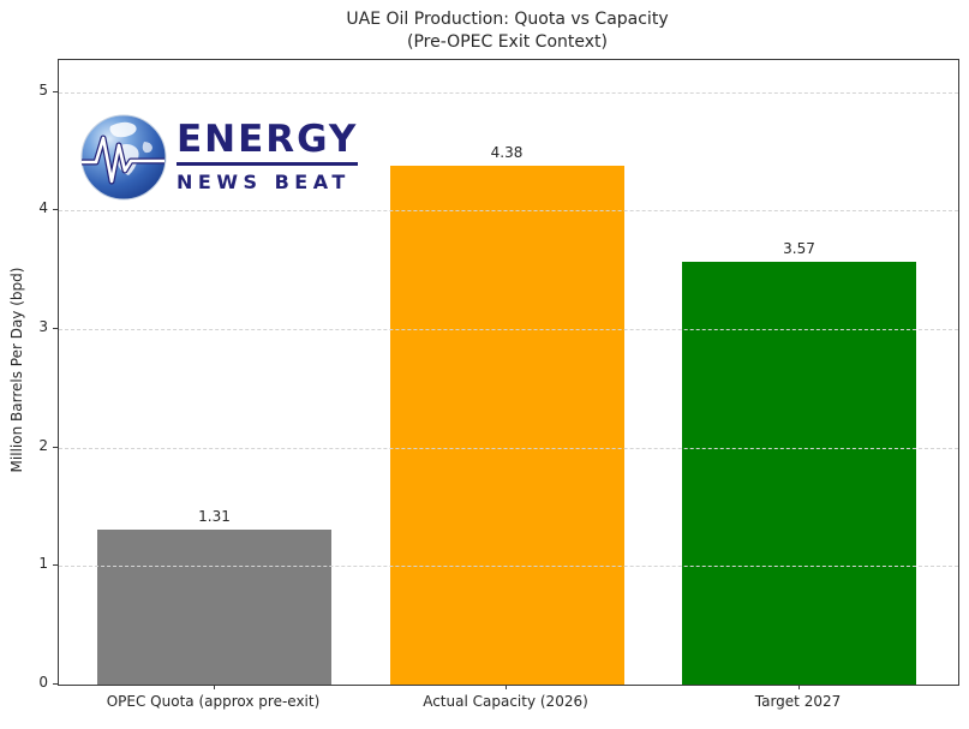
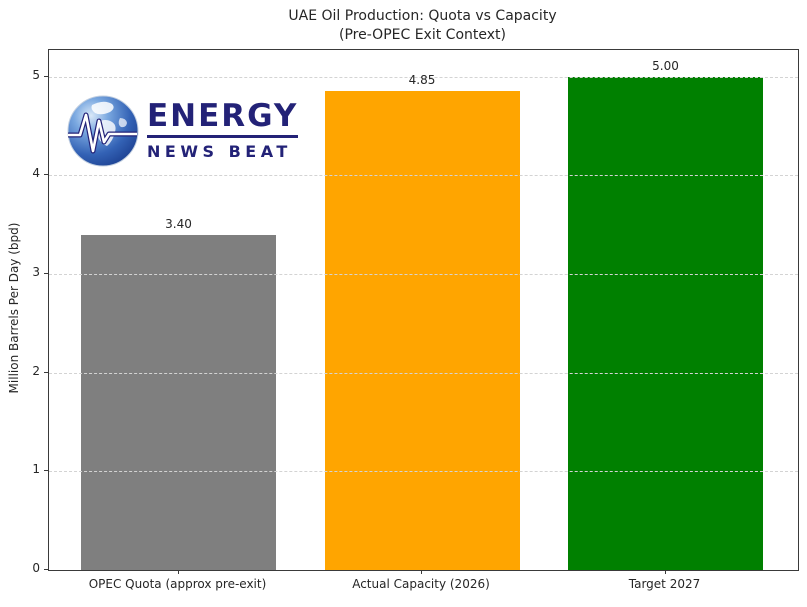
OPEC Quota (approx pre-exit): 1.31 -> 3.40
Actual Capacity (2026): 4.38 -> 4.85
Target 2027: 3.57 -> 5.00
